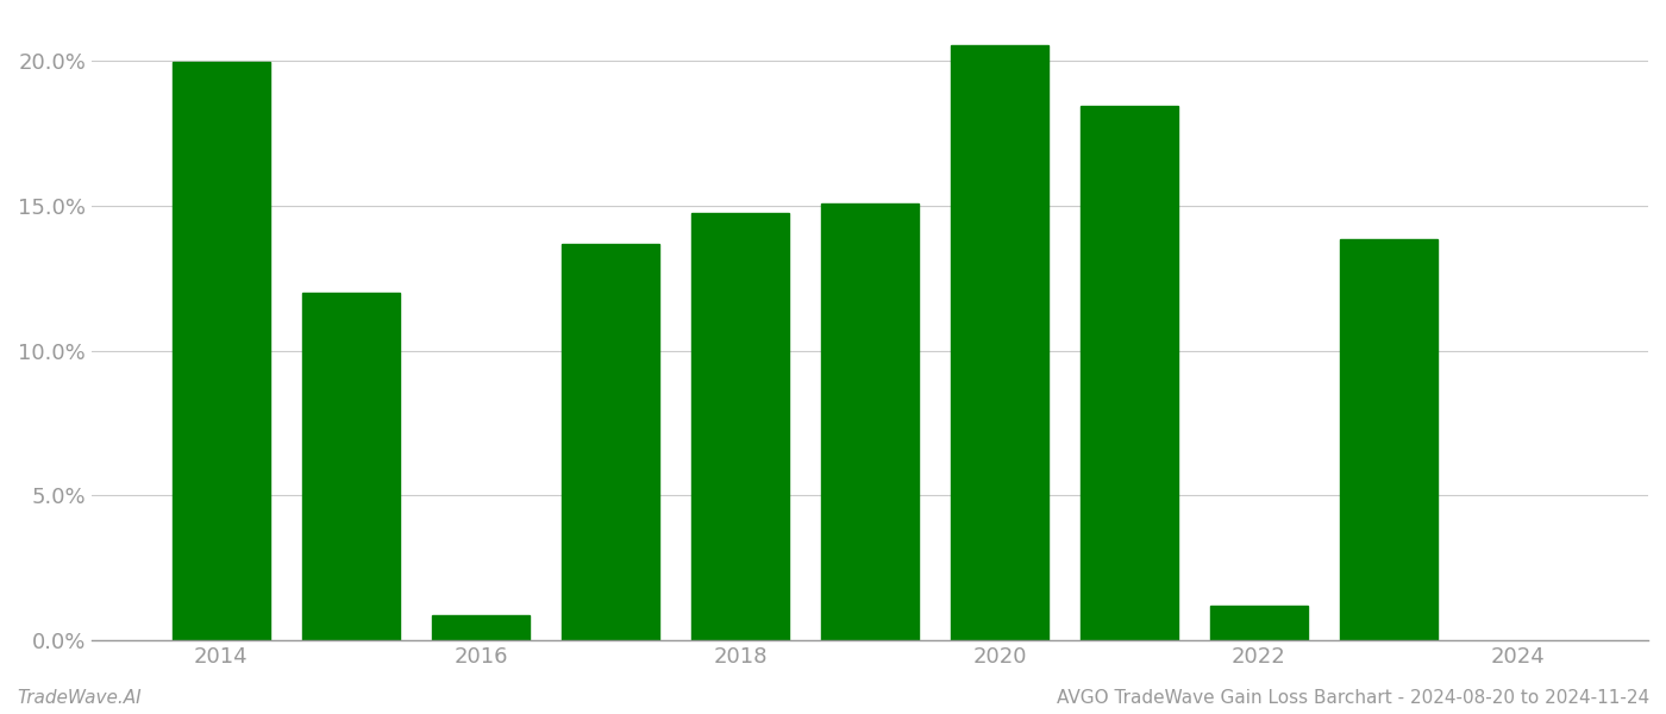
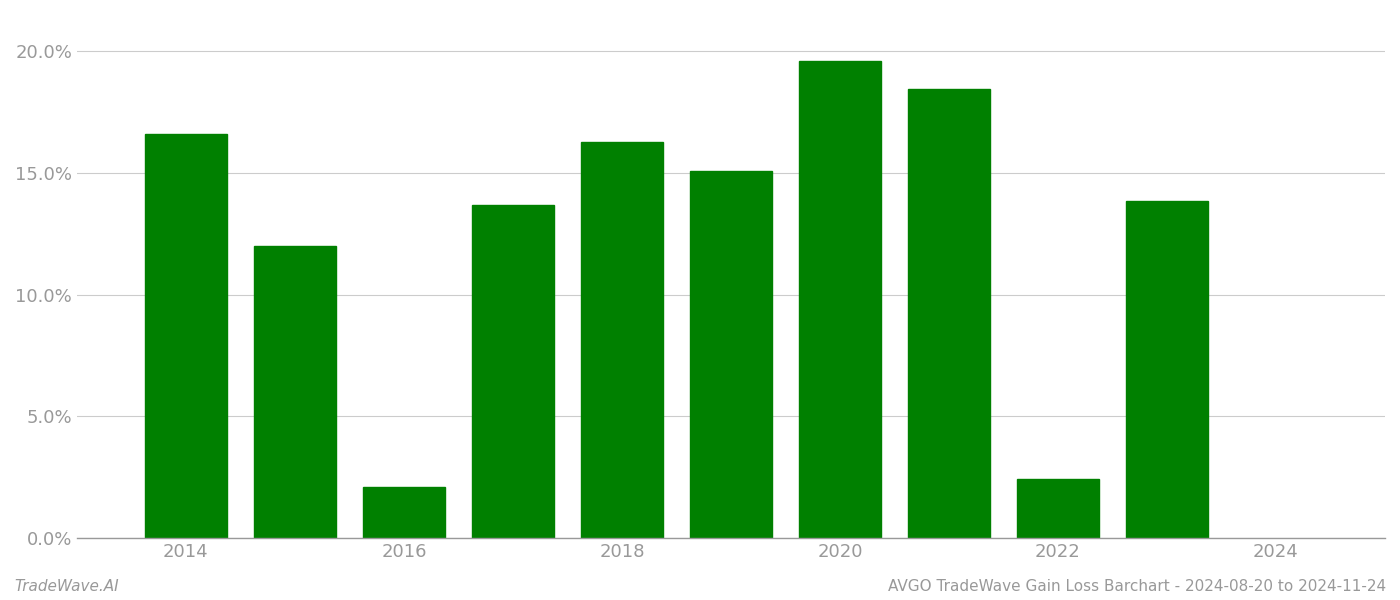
2014: 19.97% -> 16.60%
2016: 0.85% -> 2.10%
2018: 14.75% -> 16.30%
2020: 20.55% -> 19.60%
2022: 1.20% -> 2.45%
